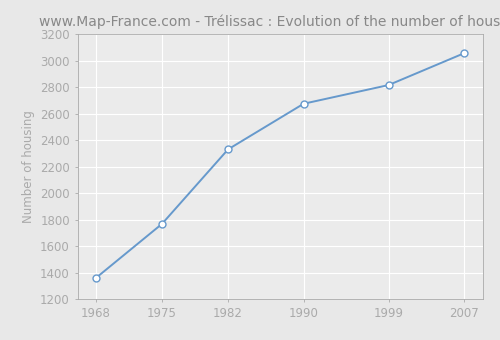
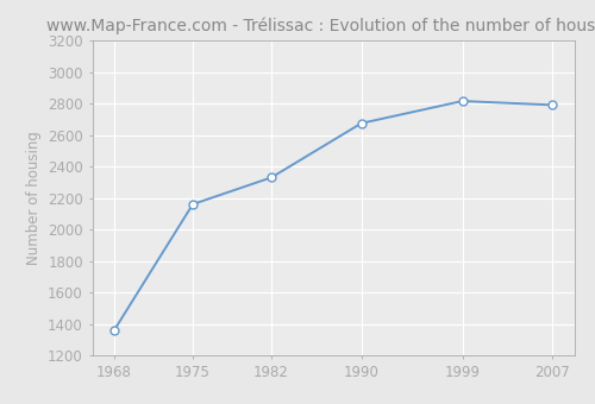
1975: 1770 -> 2160
2007: 3060 -> 2790
